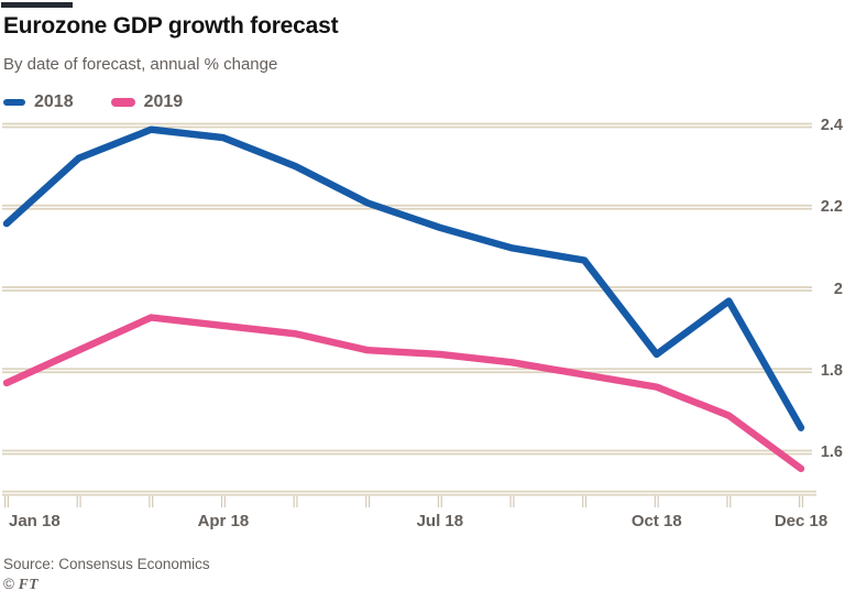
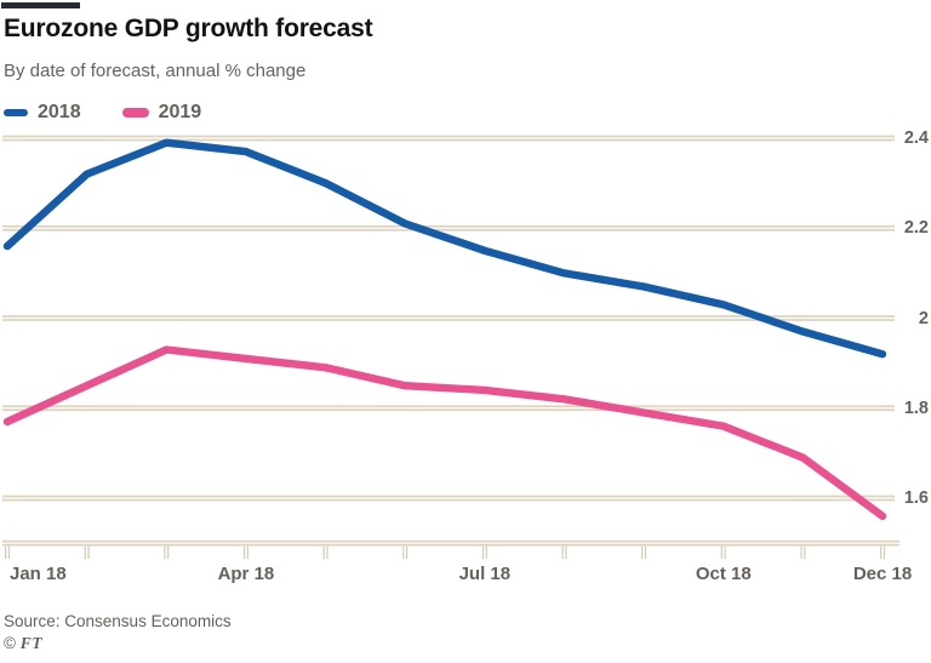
2018/Oct 18: 1.84 -> 2.03
2018/Dec 18: 1.66 -> 1.92
